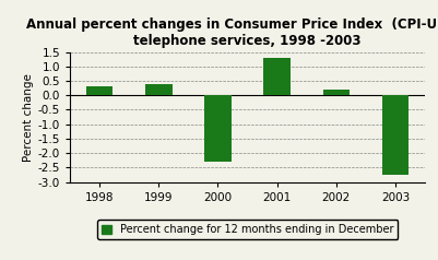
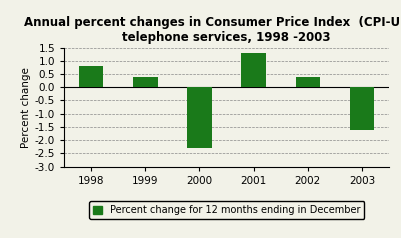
1998: 0.30 -> 0.80
2002: 0.20 -> 0.40
2003: -2.75 -> -1.60
